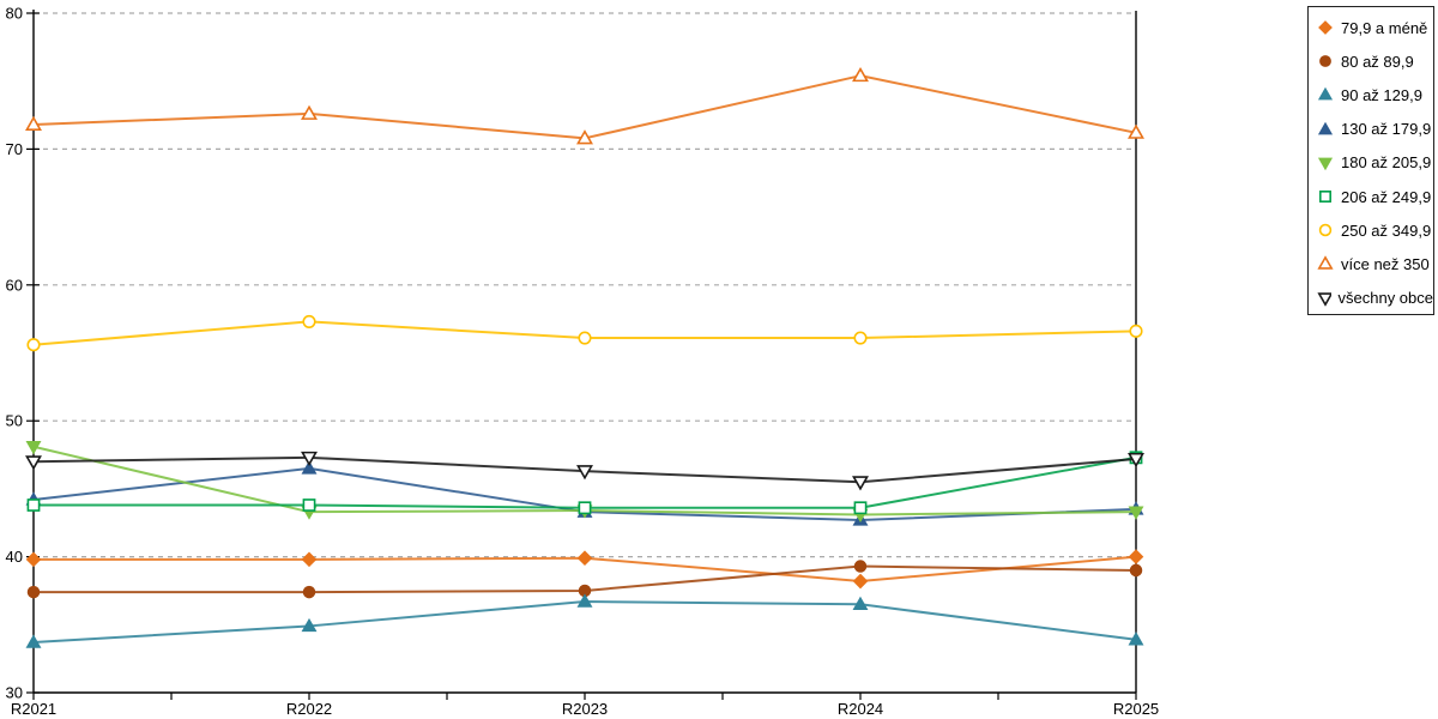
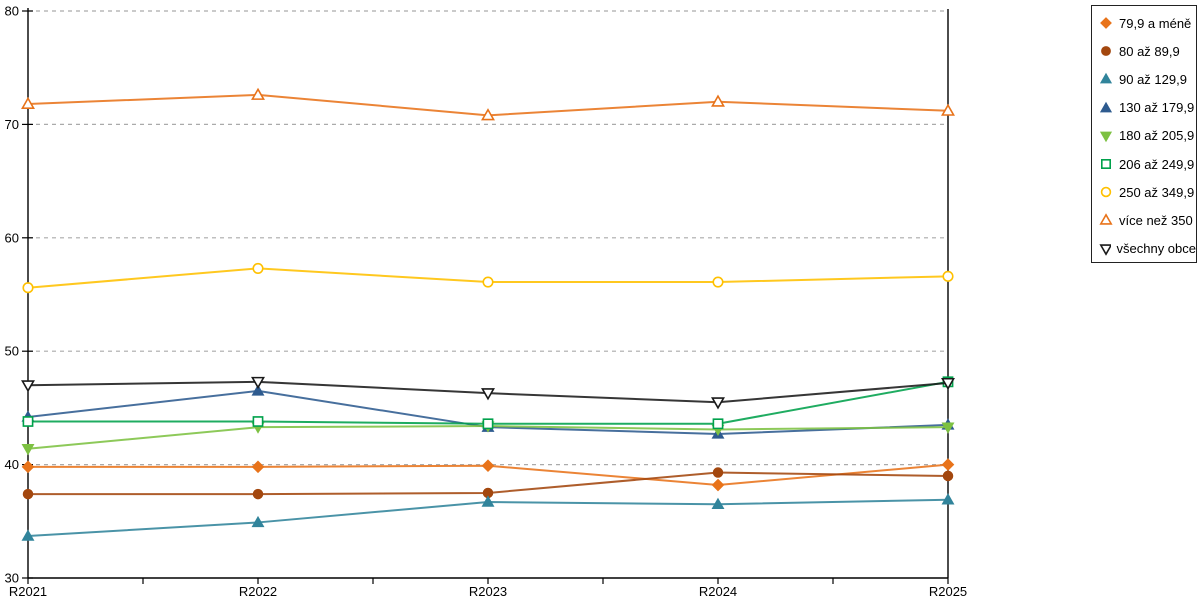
180 až 205,9/R2021: 48.1 -> 41.4
více než 350/R2024: 75.4 -> 72.0
90 až 129,9/R2025: 33.9 -> 36.9
